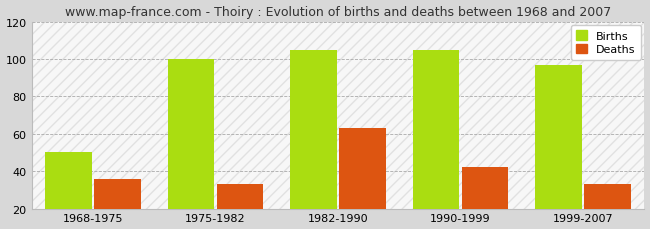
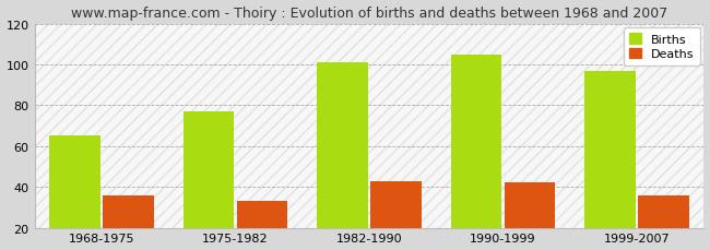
Births/1968-1975: 50 -> 65
Births/1975-1982: 100 -> 77
Births/1982-1990: 105 -> 101
Deaths/1982-1990: 63 -> 43
Deaths/1999-2007: 33 -> 36
